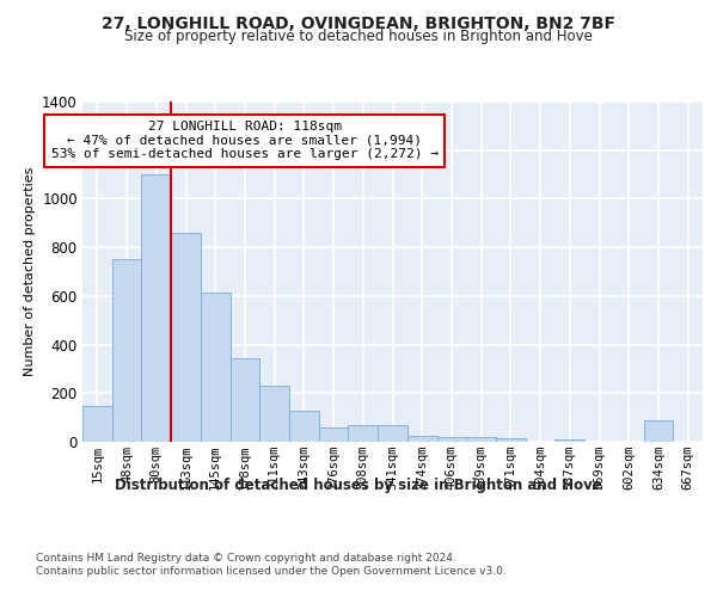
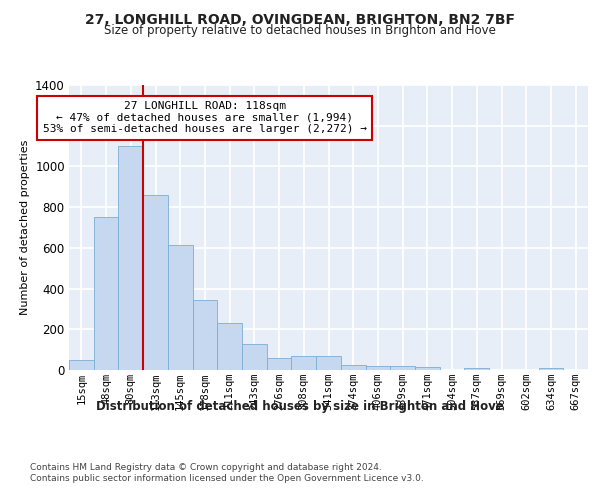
15sqm: 145 -> 50
634sqm: 90 -> 10
